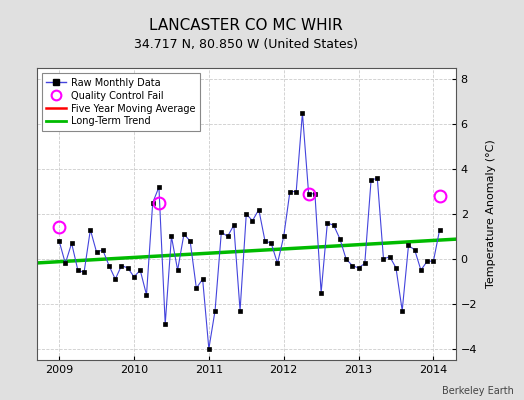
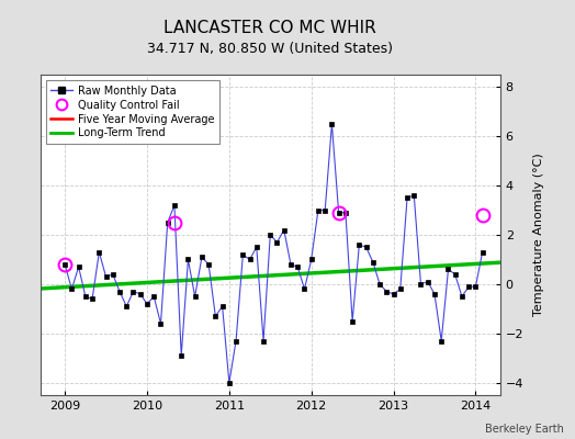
Quality Control Fail/2009: 1.4 -> 0.8
